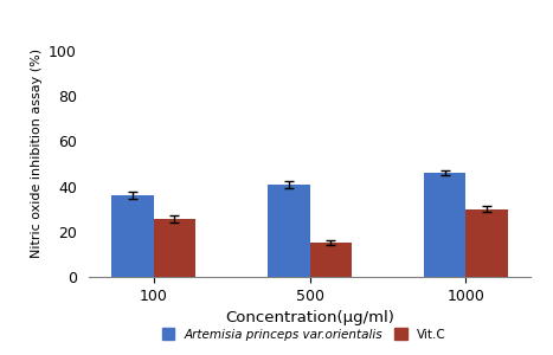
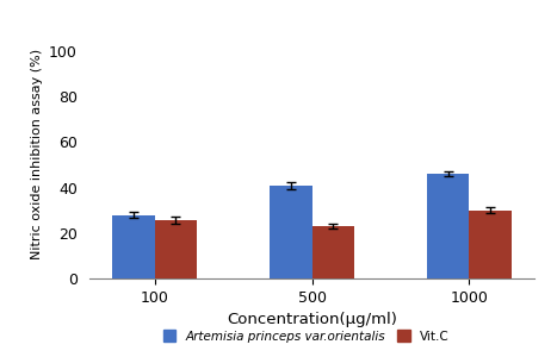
Artemisia princeps var.orientalis/100: 36 -> 28
Vit.C/500: 15 -> 23
